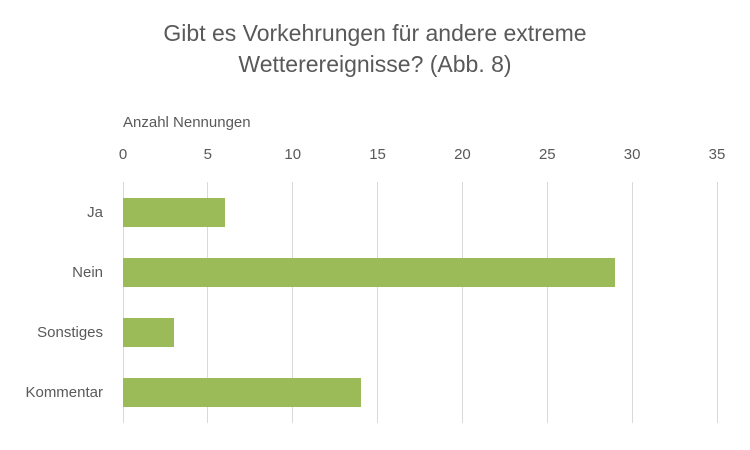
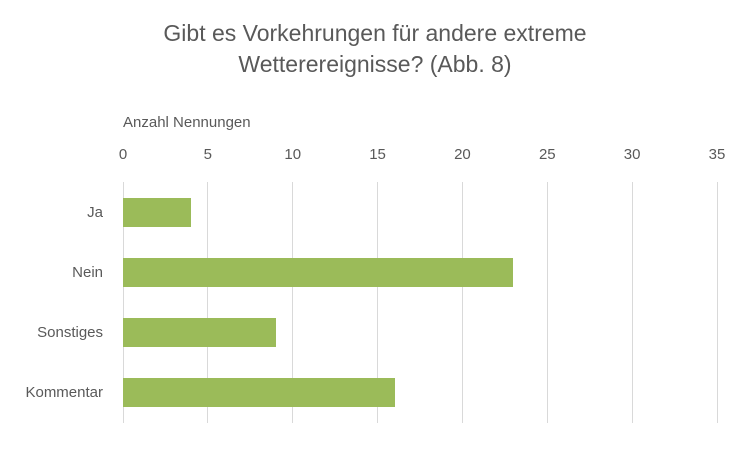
Ja: 6 -> 4
Nein: 29 -> 23
Sonstiges: 3 -> 9
Kommentar: 14 -> 16
